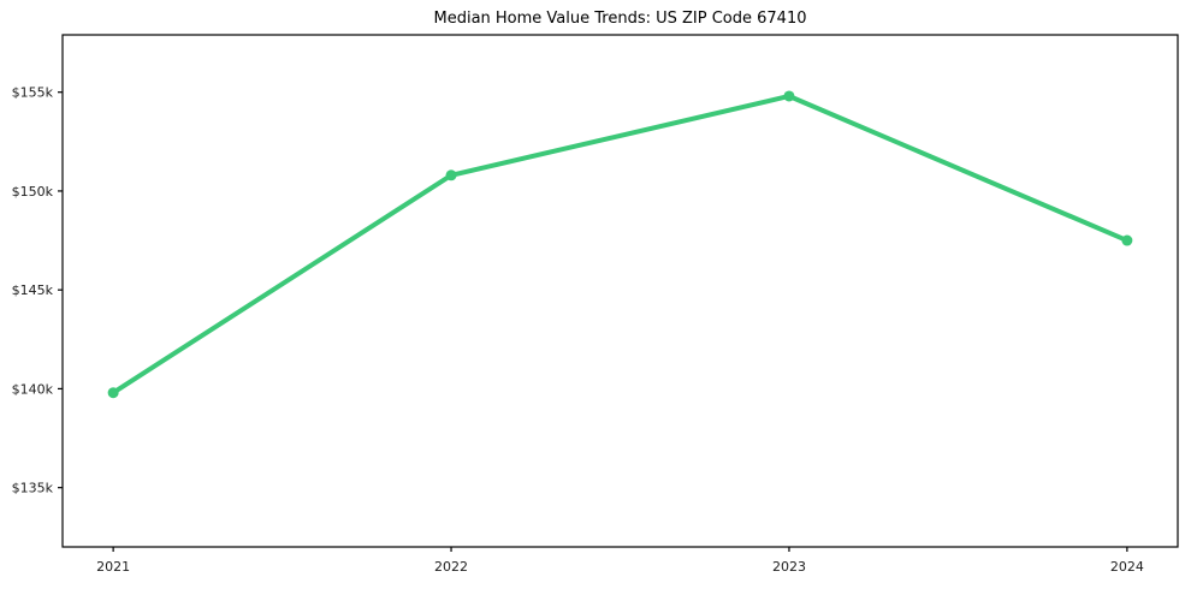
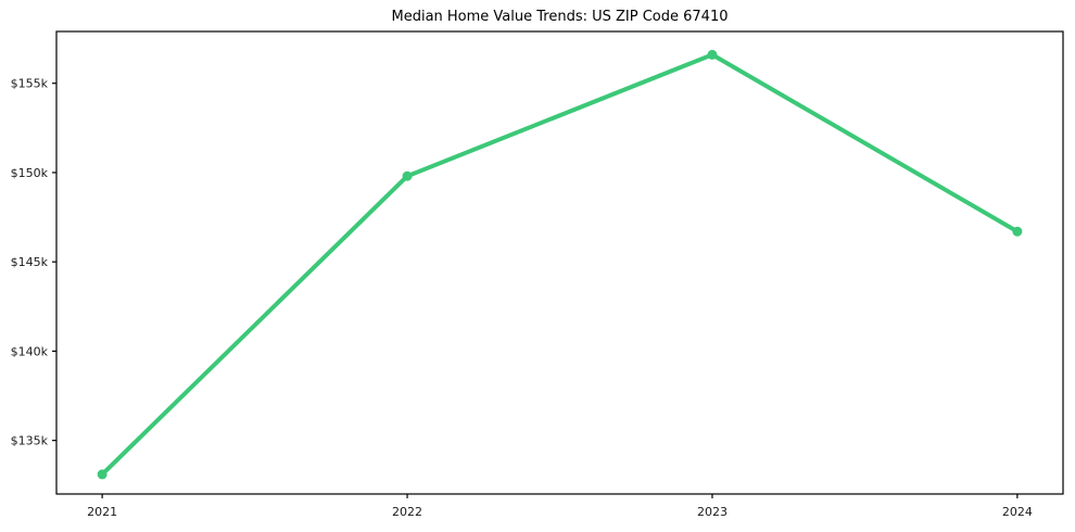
2021: $139.8k -> $133.1k
2022: $150.8k -> $149.8k
2023: $154.8k -> $156.6k
2024: $147.5k -> $146.7k
